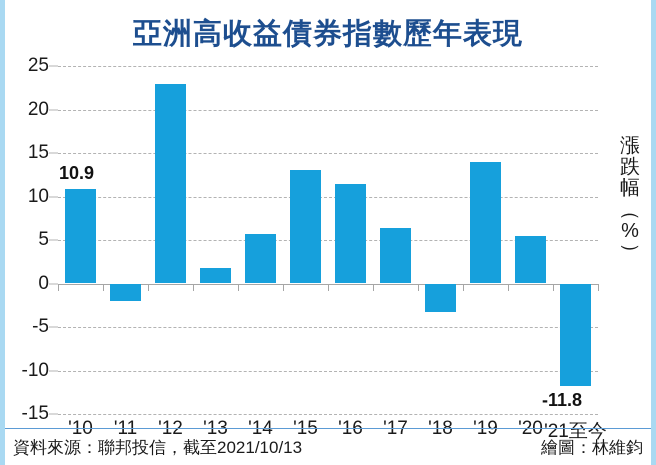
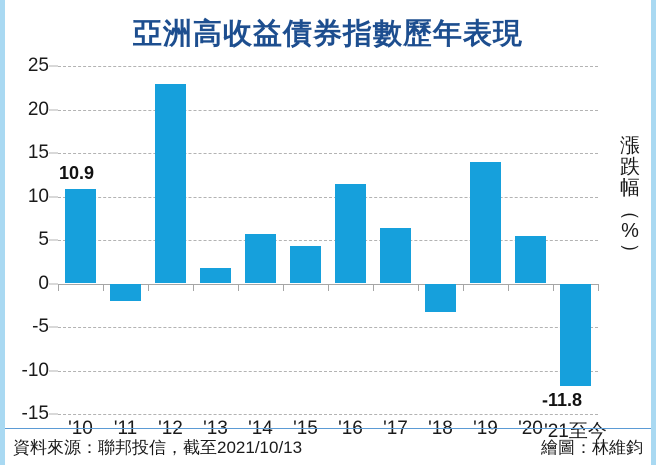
'15: 13 -> 4
